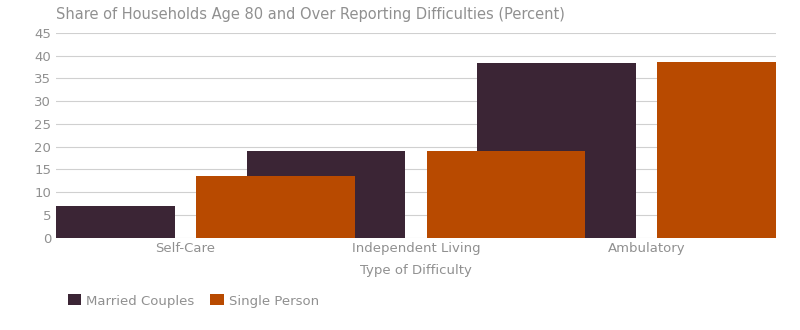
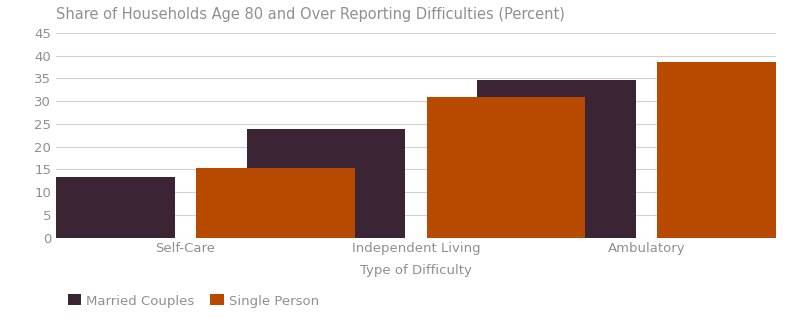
Married Couples/Self-Care: 7.0 -> 13.3
Single Person/Self-Care: 13.5 -> 15.3
Married Couples/Independent Living: 19.0 -> 23.8
Single Person/Independent Living: 19.0 -> 30.9
Married Couples/Ambulatory: 38.5 -> 34.6
